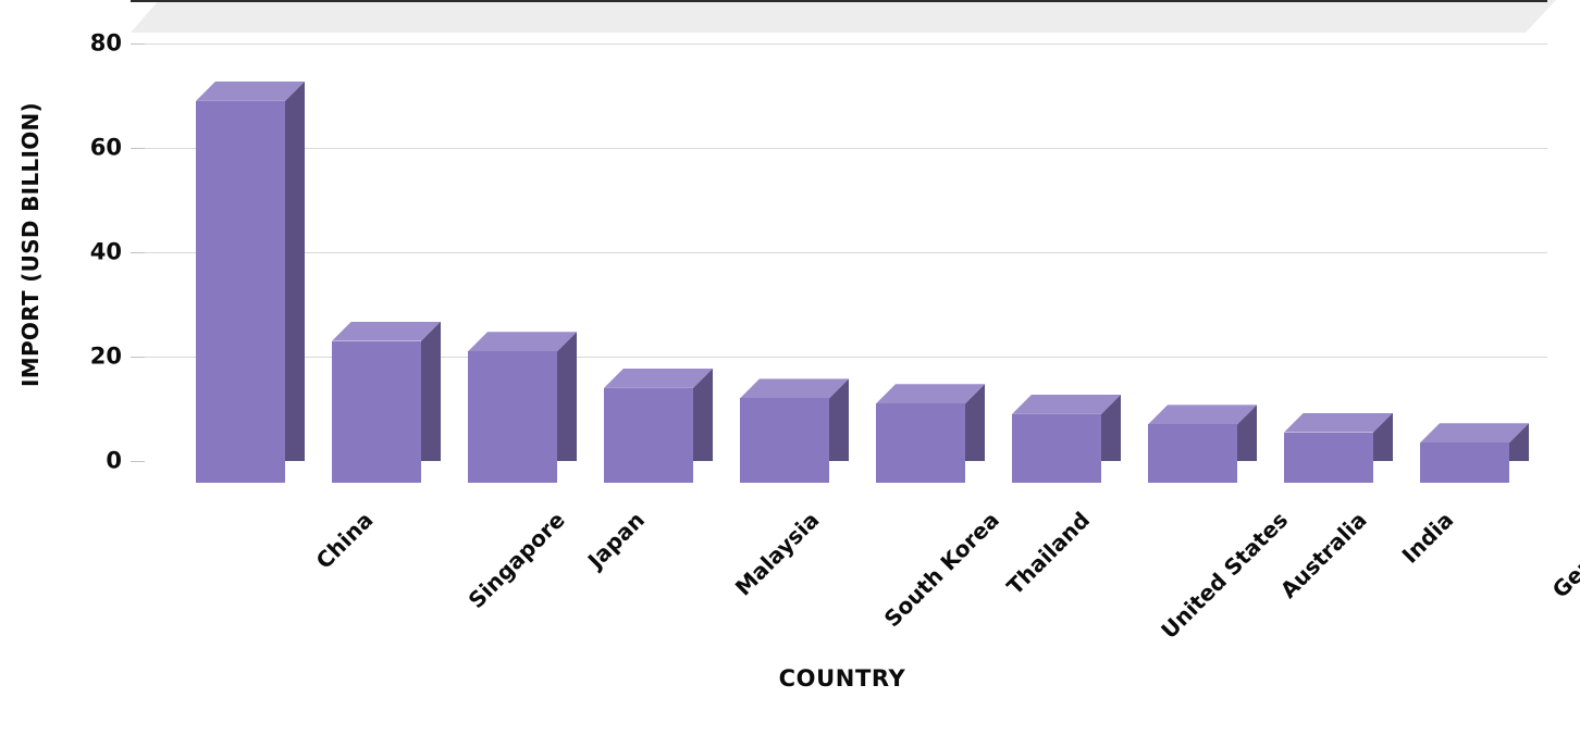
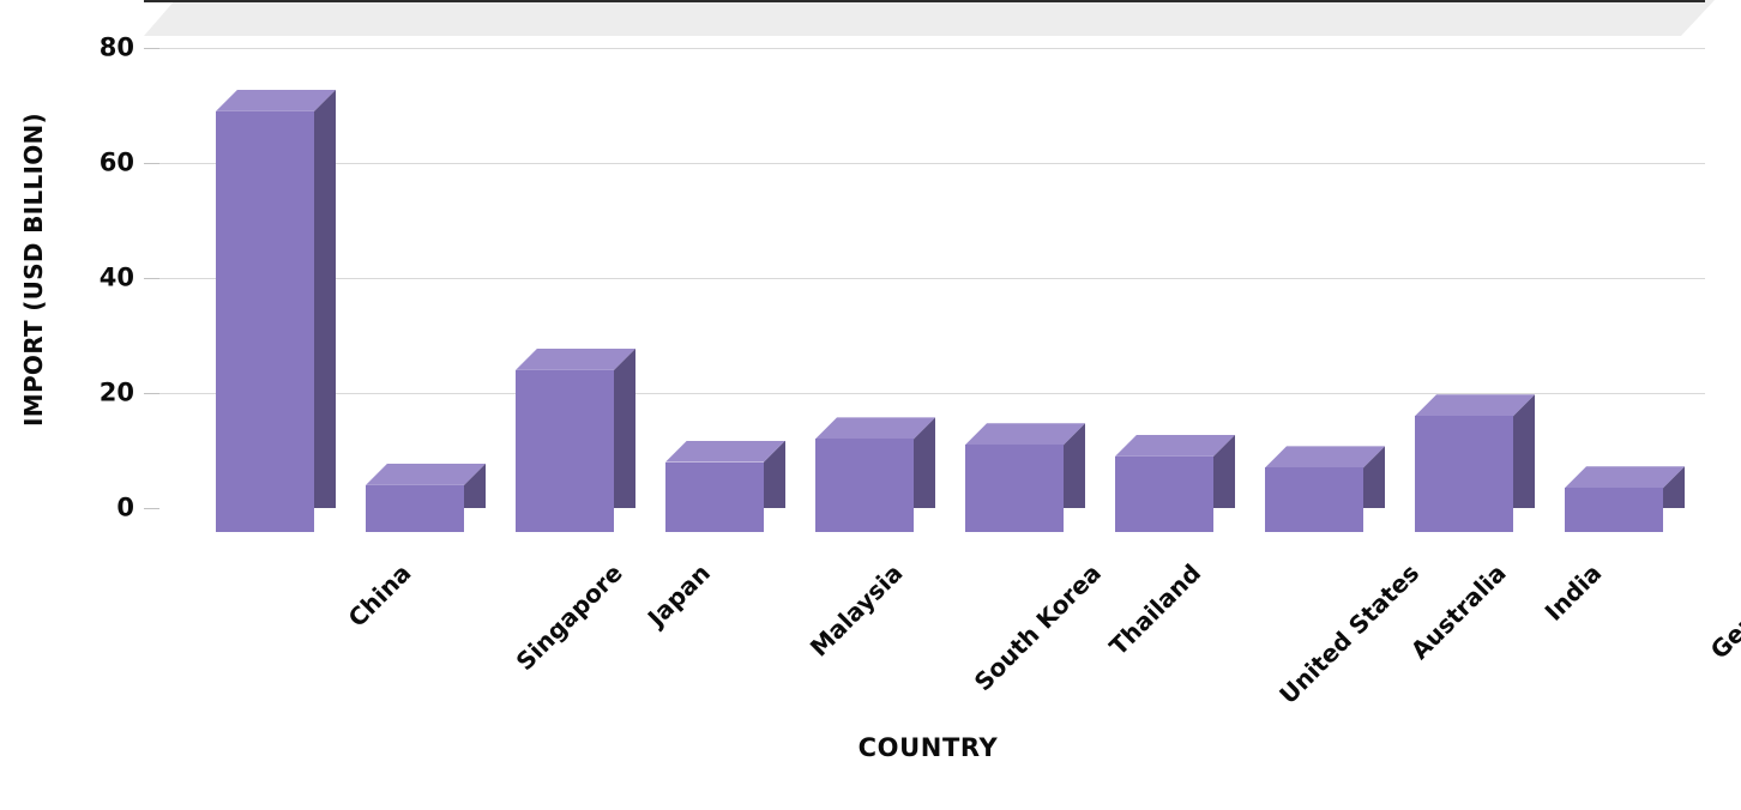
Singapore: 23 -> 4
Japan: 21 -> 24
Malaysia: 14 -> 8
India: 6 -> 16
